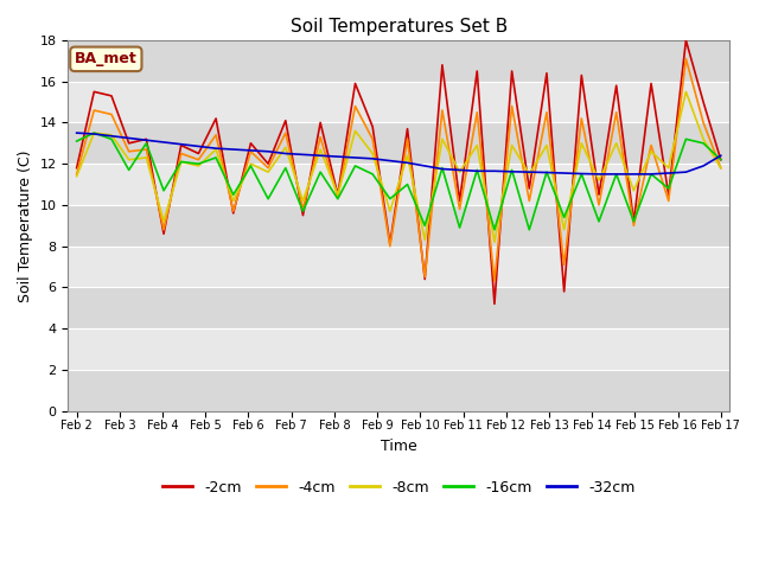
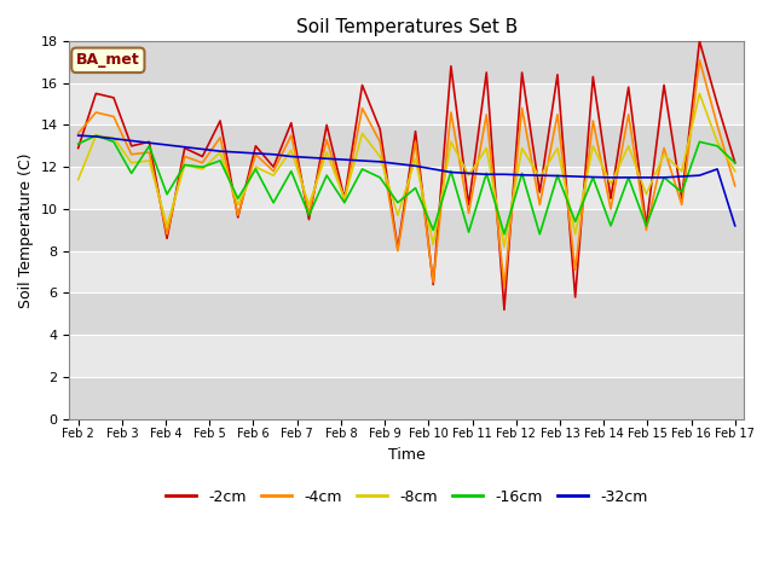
-2cm/Feb 2: 11.8 -> 12.9
-4cm/Feb 2: 11.5 -> 13.6
-4cm/Feb 17: 11.8 -> 11.1
-32cm/Feb 17: 12.4 -> 9.2
